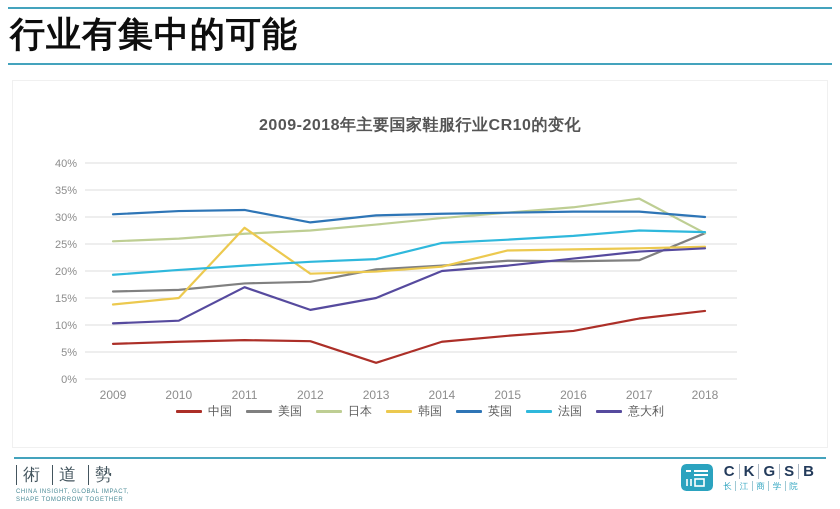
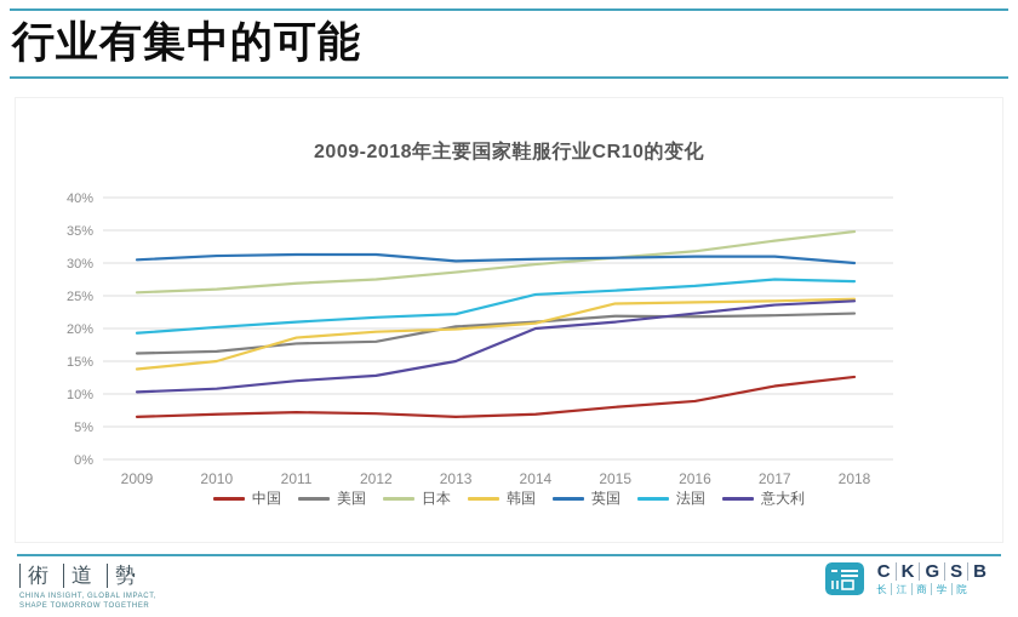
韩国/2011: 28% -> 19%
意大利/2011: 17% -> 12%
英国/2012: 29% -> 31%
中国/2013: 3% -> 6%
美国/2018: 27% -> 22%
日本/2018: 27% -> 35%
